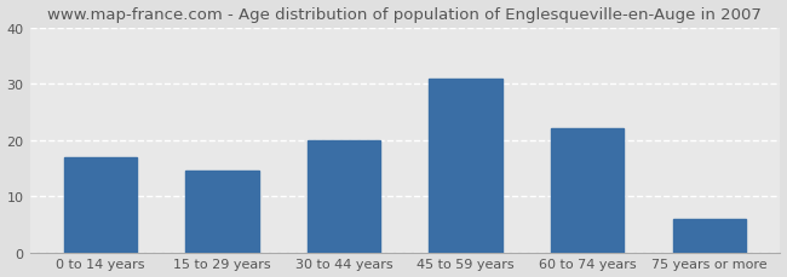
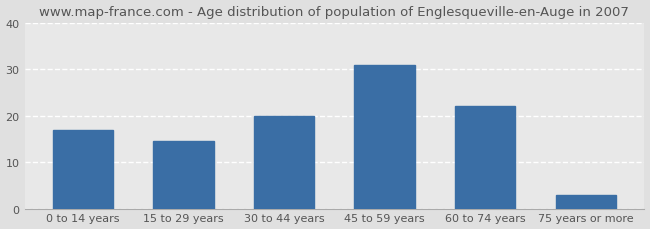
75 years or more: 6.0 -> 3.0
